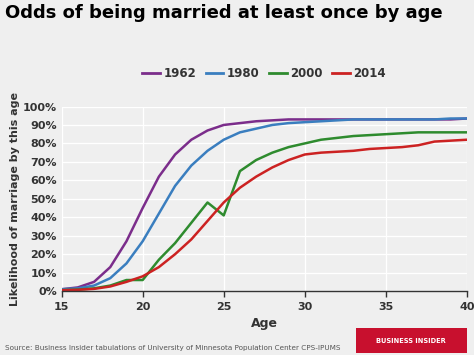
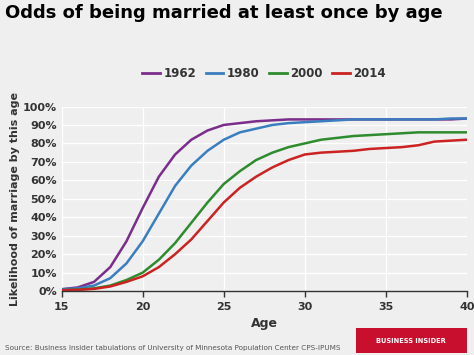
2000/20: 6% -> 10%
2000/25: 41% -> 58%
